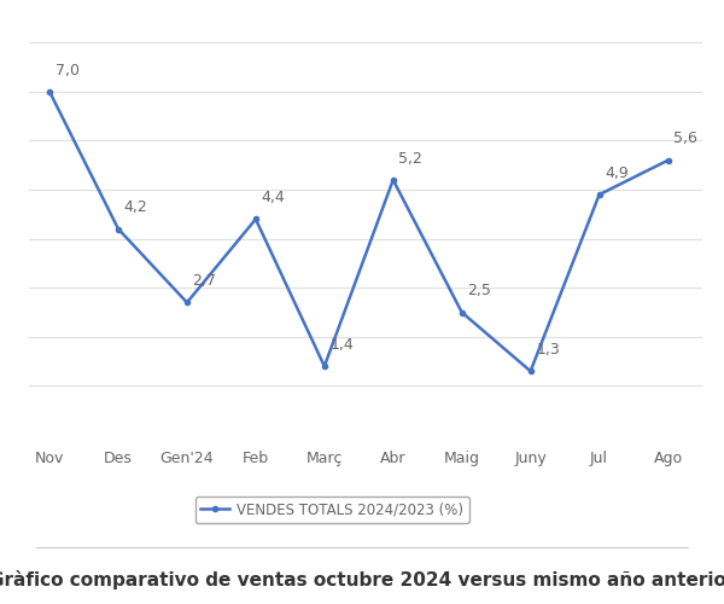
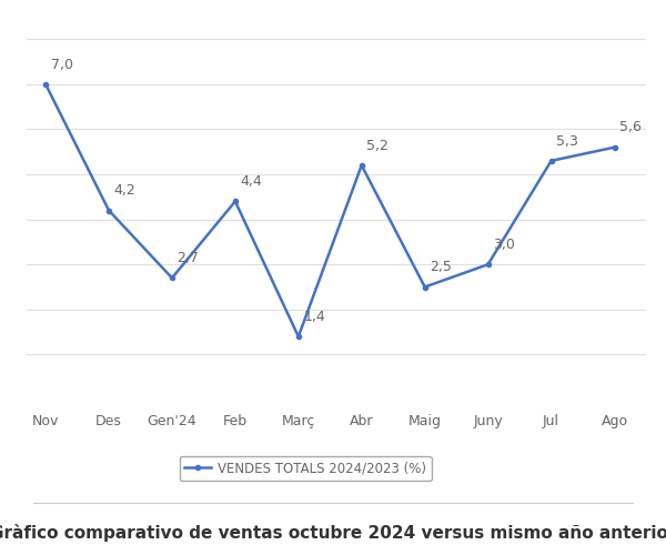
Juny: 1,3 -> 3,0
Jul: 4,9 -> 5,3
